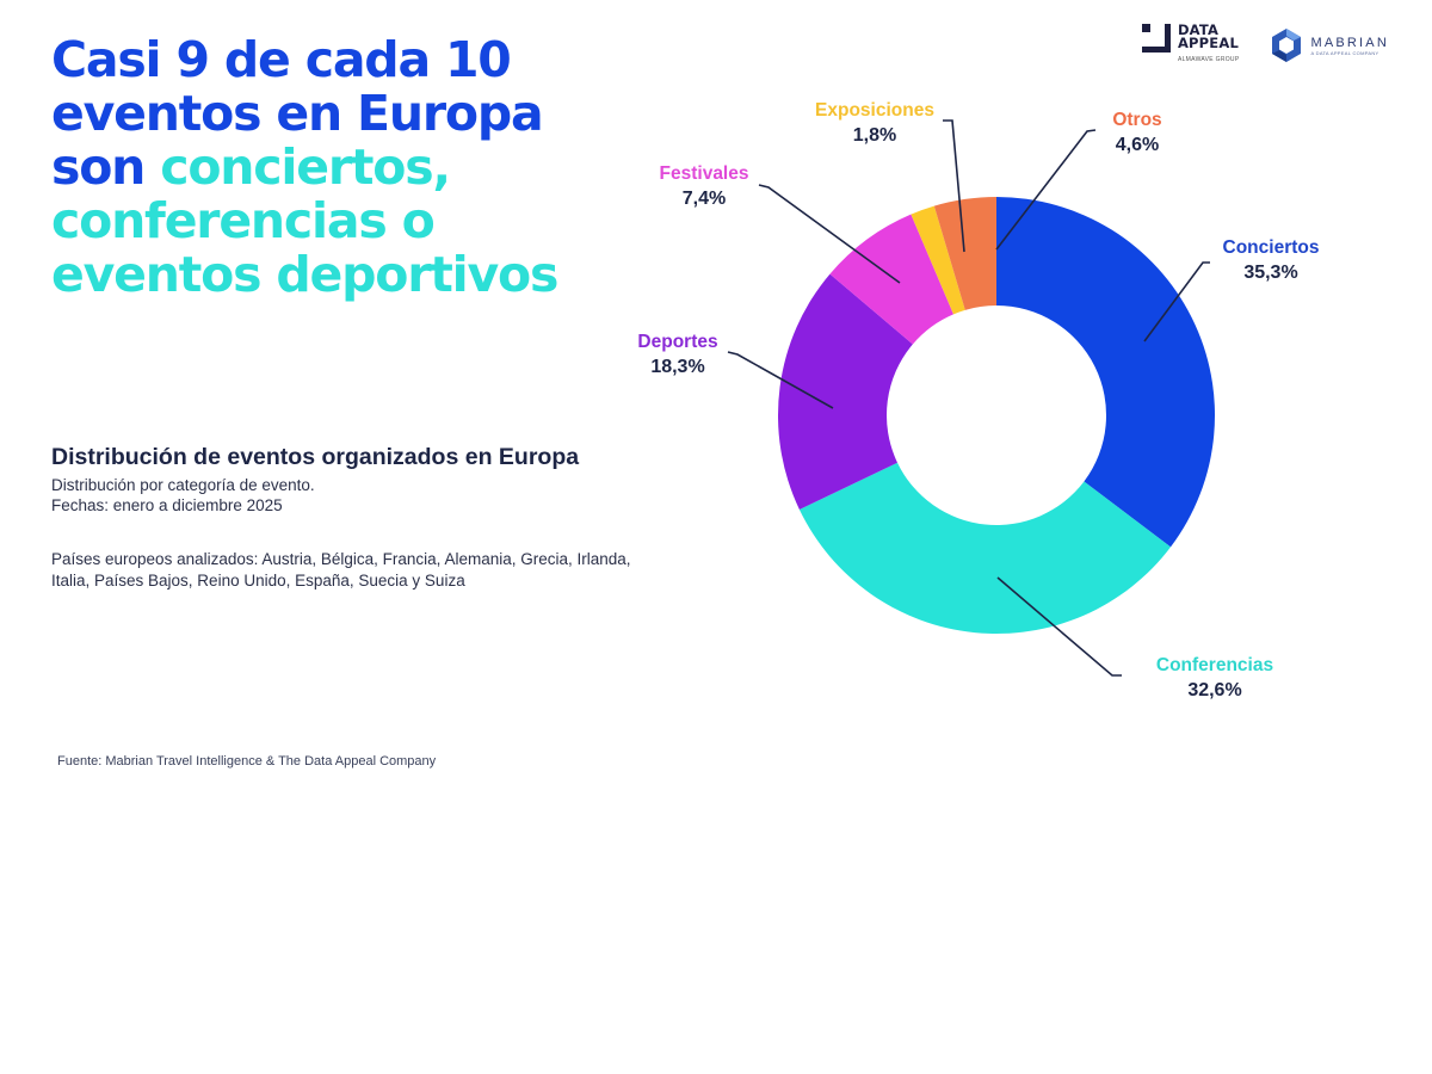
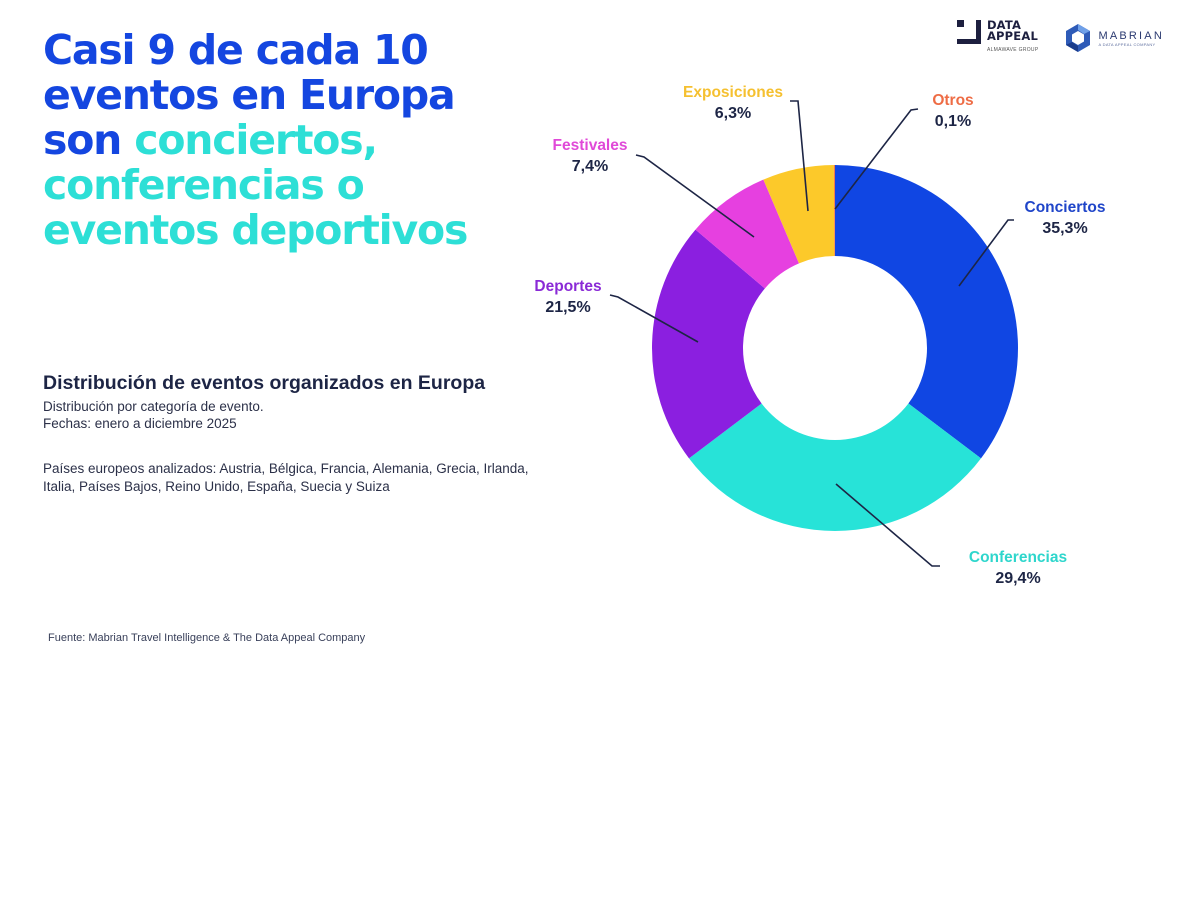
Conferencias: 32,6% -> 29,4%
Deportes: 18,3% -> 21,5%
Exposiciones: 1,8% -> 6,3%
Otros: 4,6% -> 0,1%
